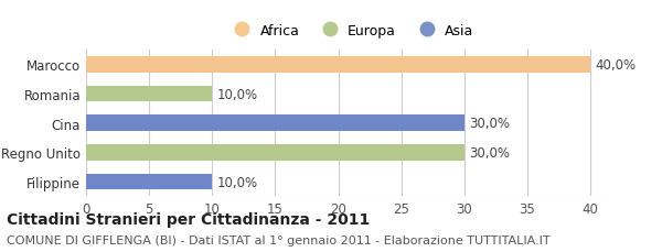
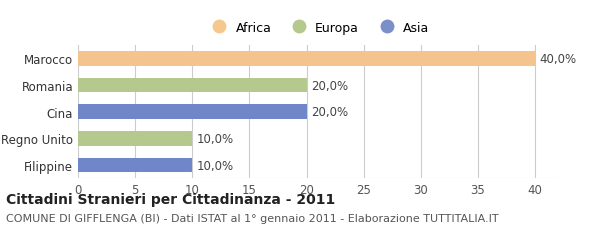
Romania: 10,0% -> 20,0%
Cina: 30,0% -> 20,0%
Regno Unito: 30,0% -> 10,0%
